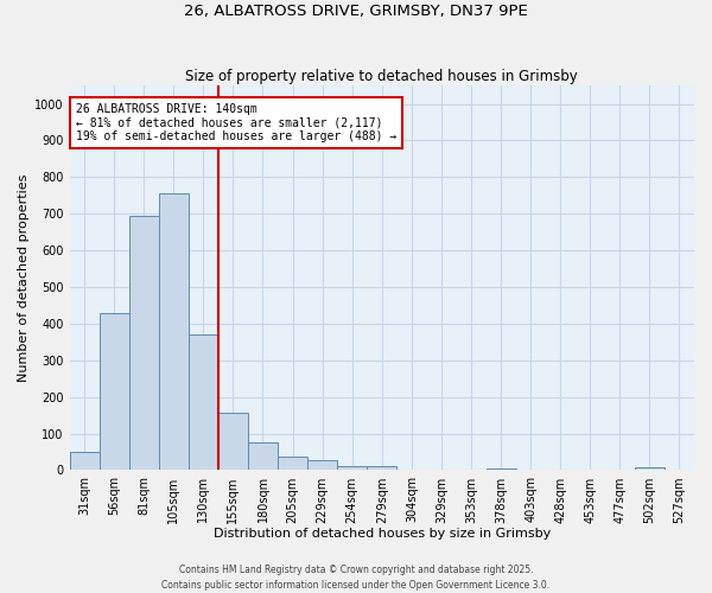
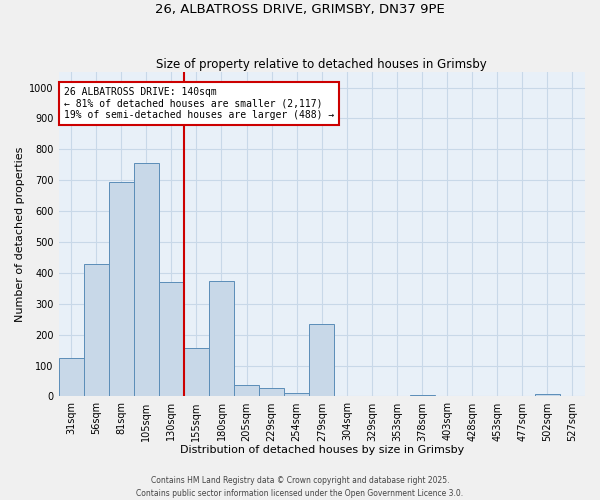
31sqm: 50 -> 125
180sqm: 75 -> 375
279sqm: 10 -> 235
